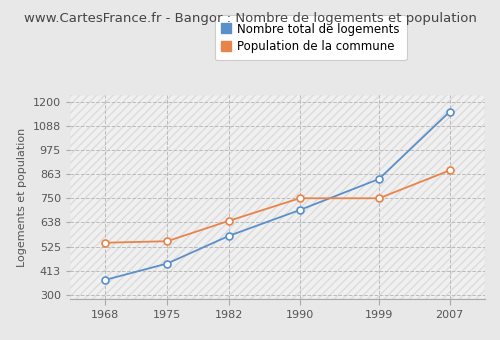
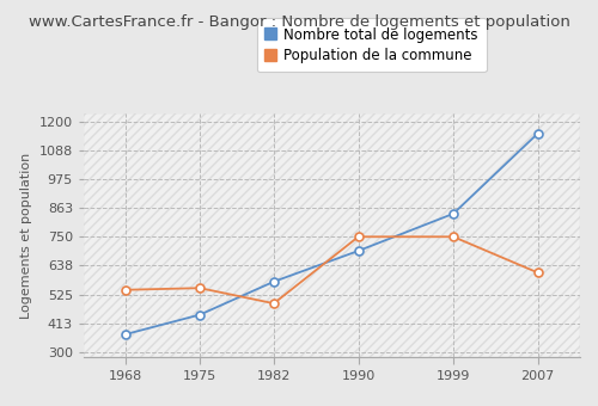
Population de la commune/1982: 645 -> 490
Population de la commune/2007: 880 -> 610
